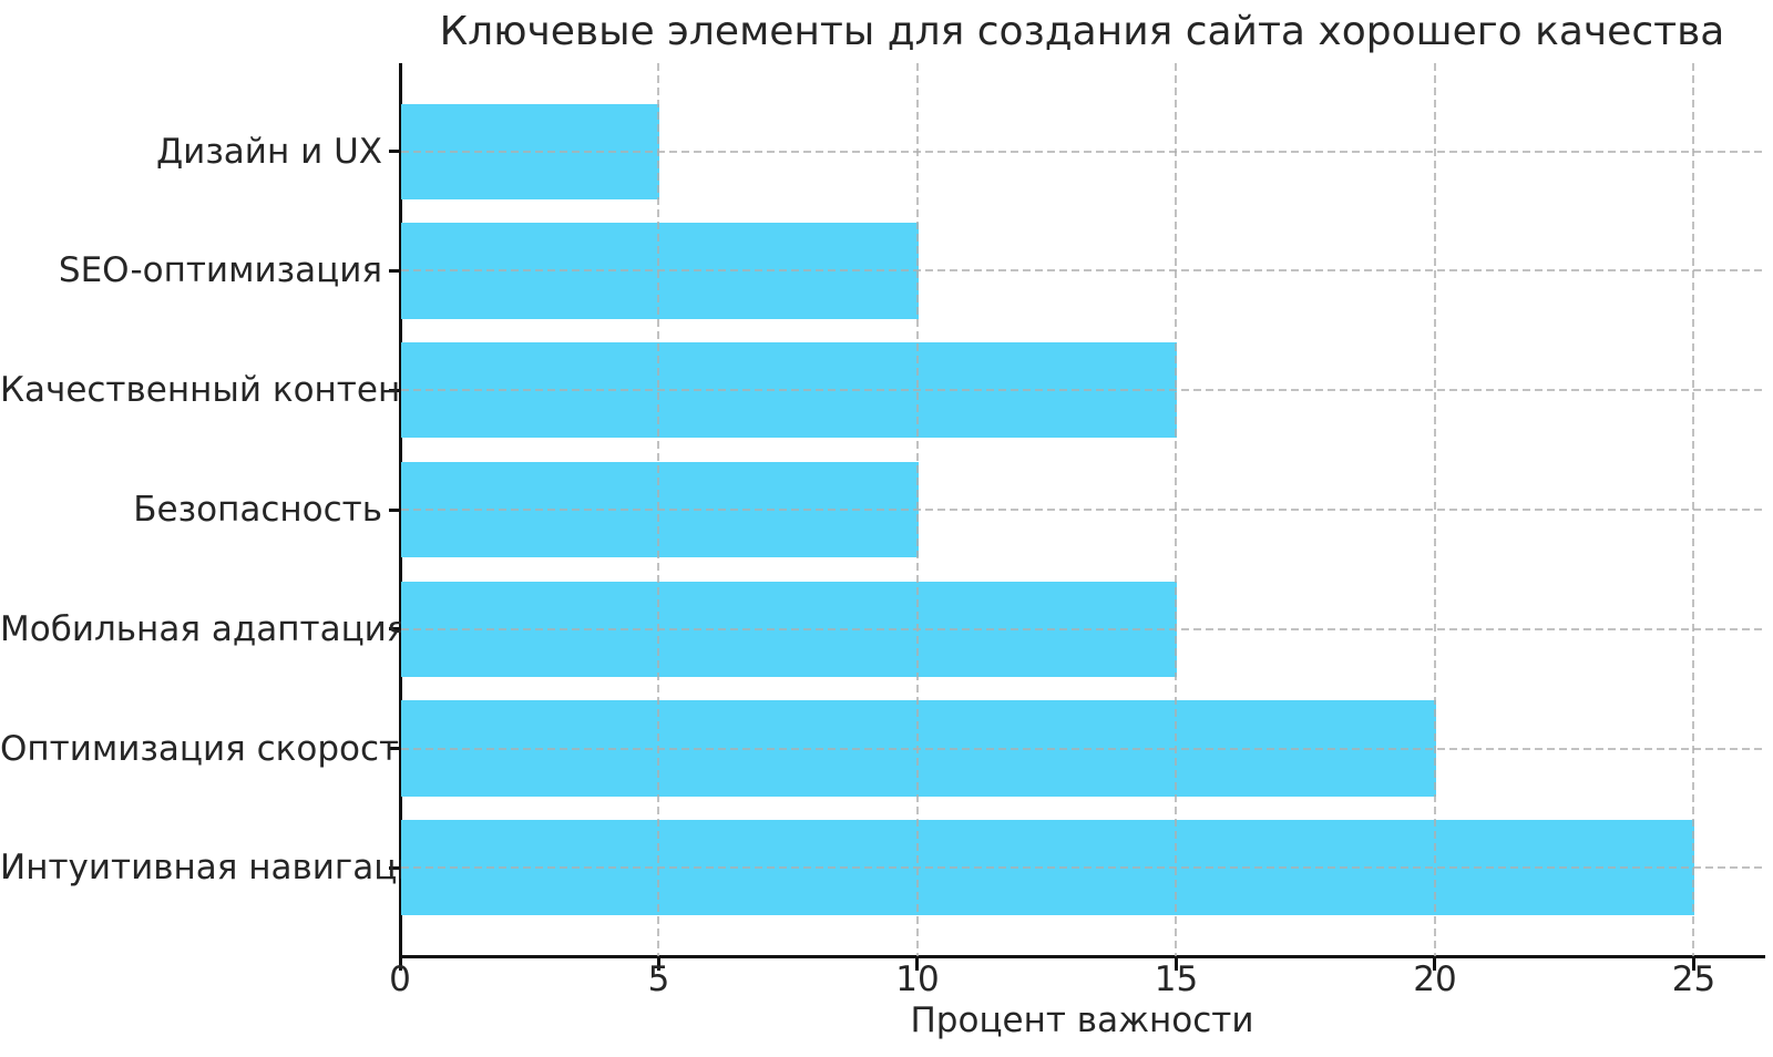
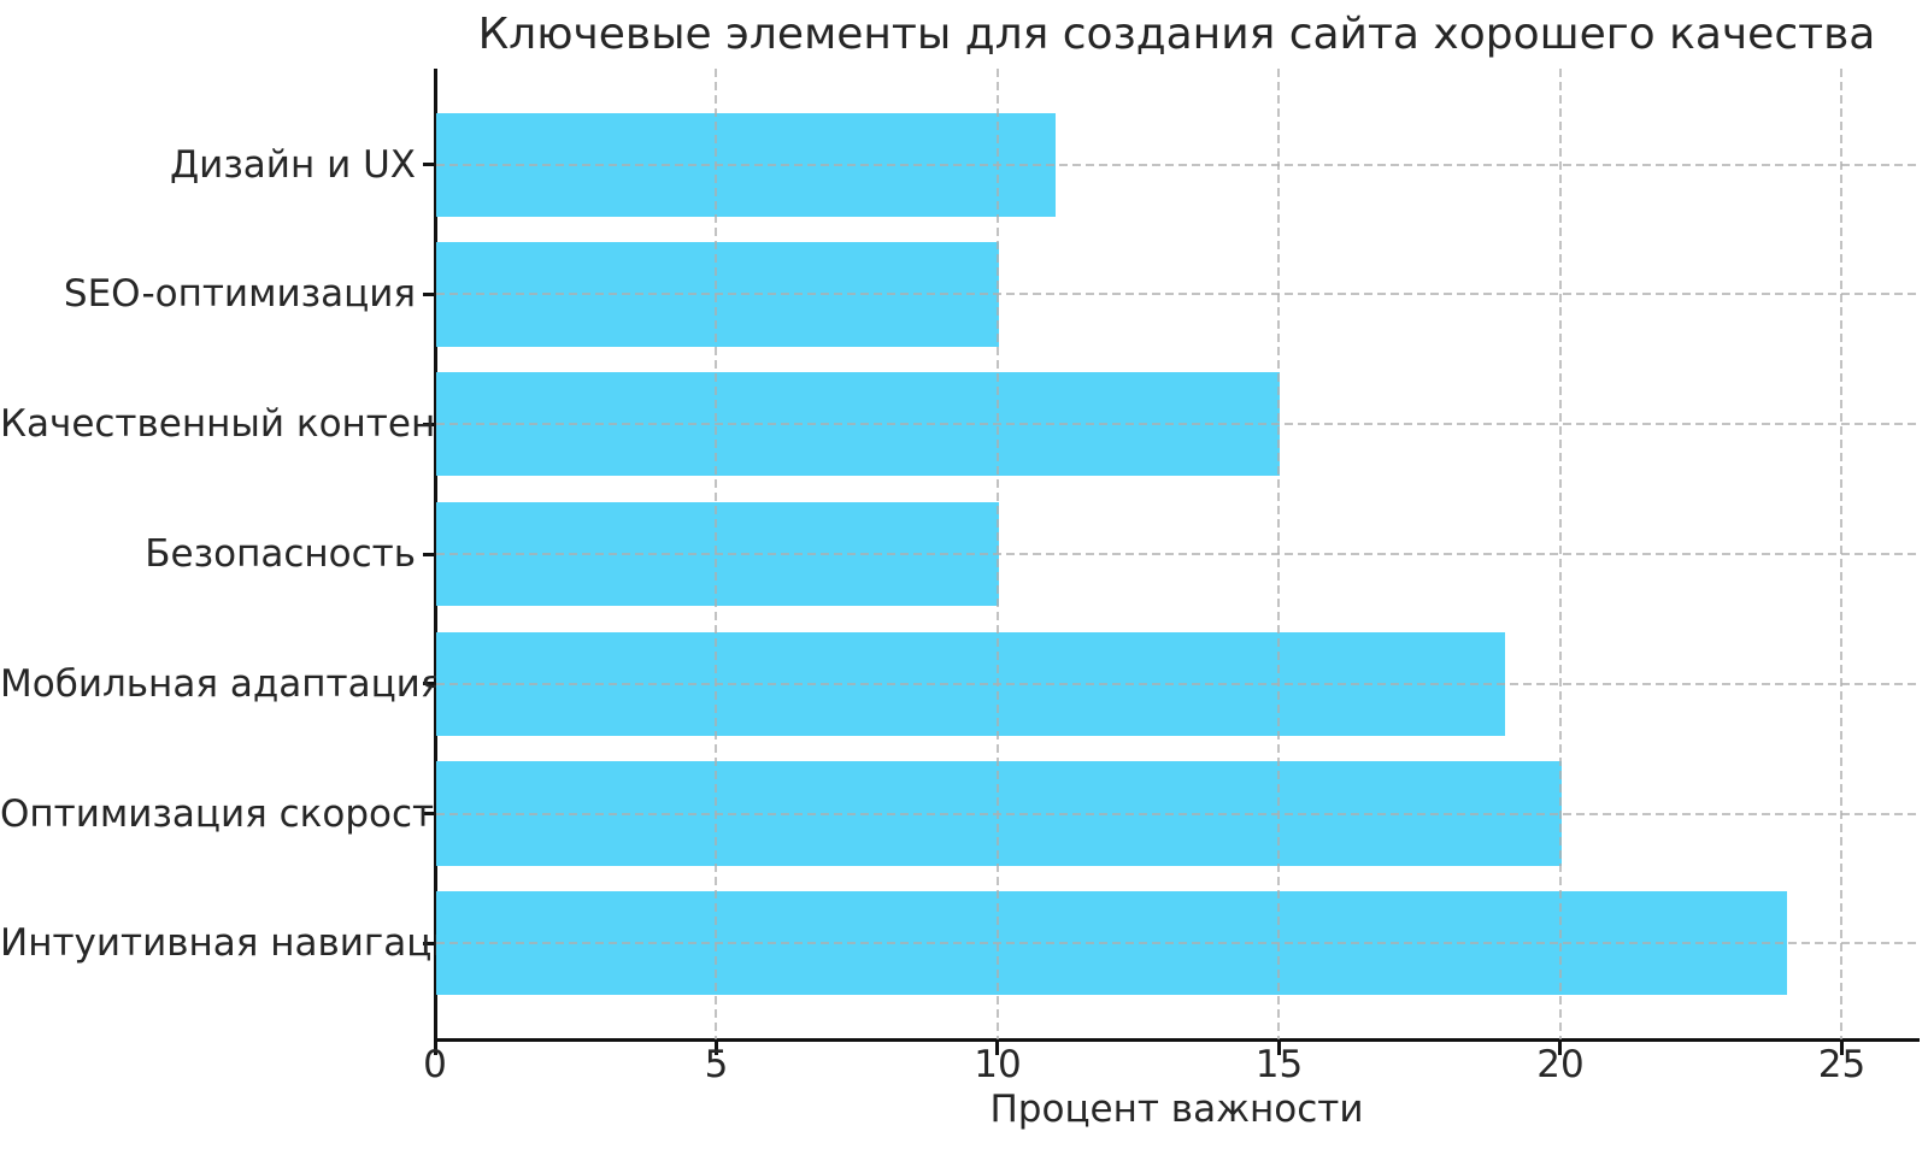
Дизайн и UX: 5 -> 11
Мобильная адаптация: 15 -> 19
Интуитивная навигация: 25 -> 24
